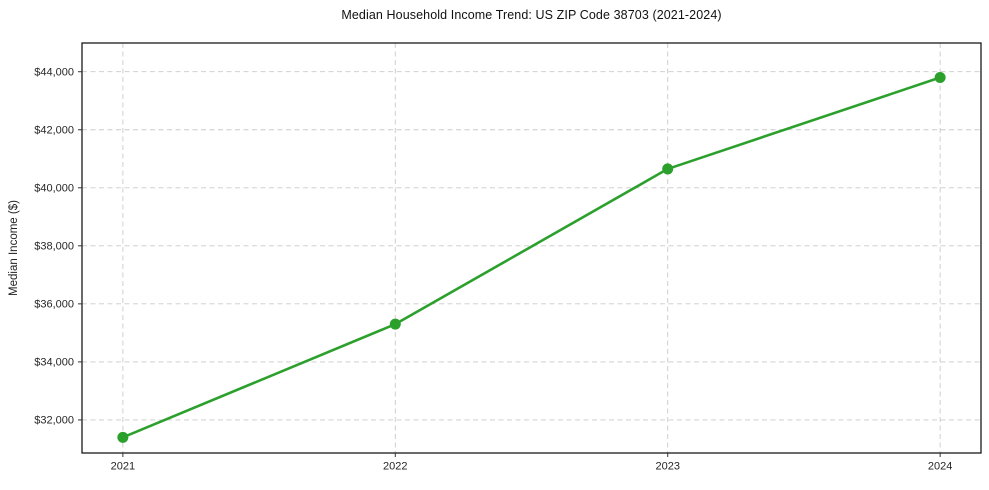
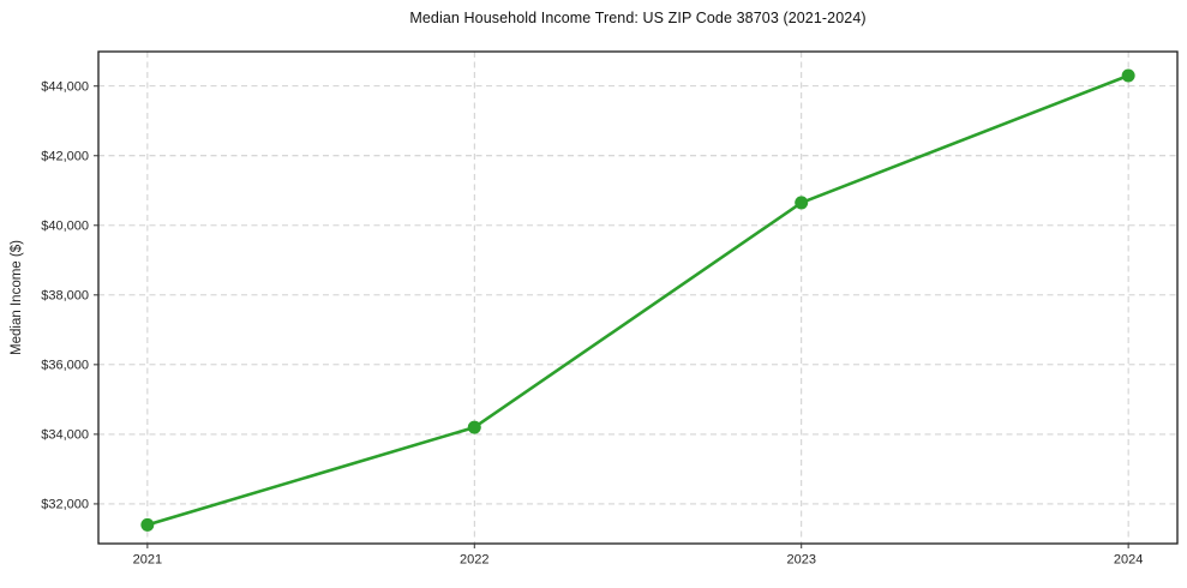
2022: $35300 -> $34200
2024: $43800 -> $44300
